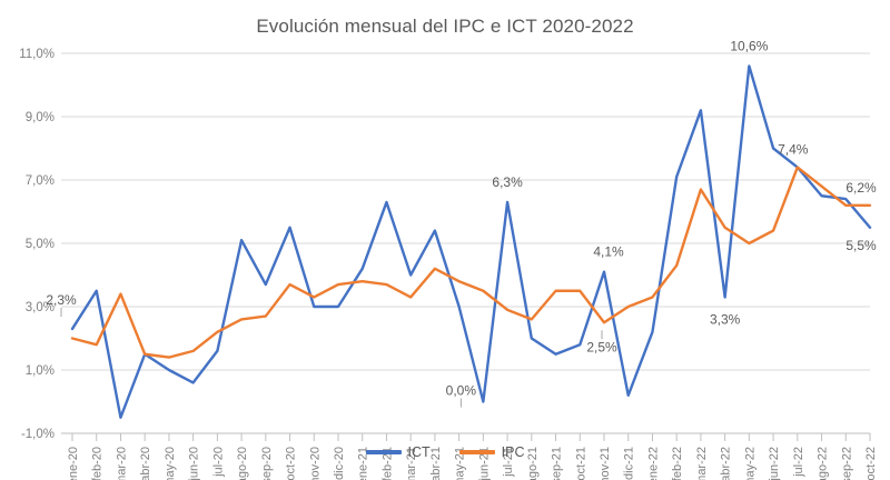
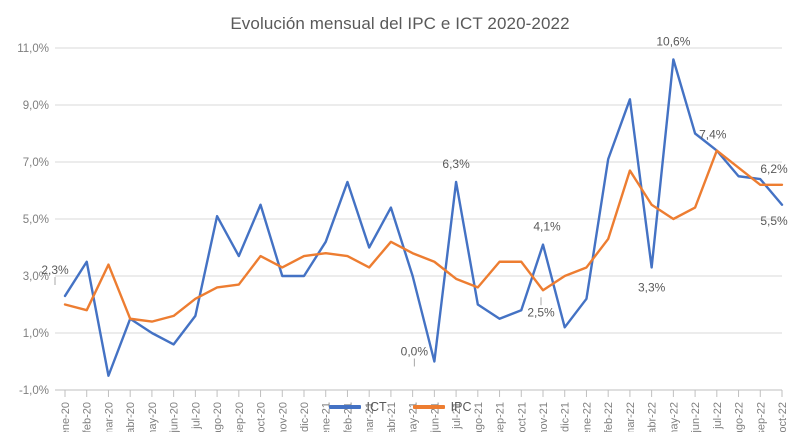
ICT/dic-21: 0,2% -> 1,2%
